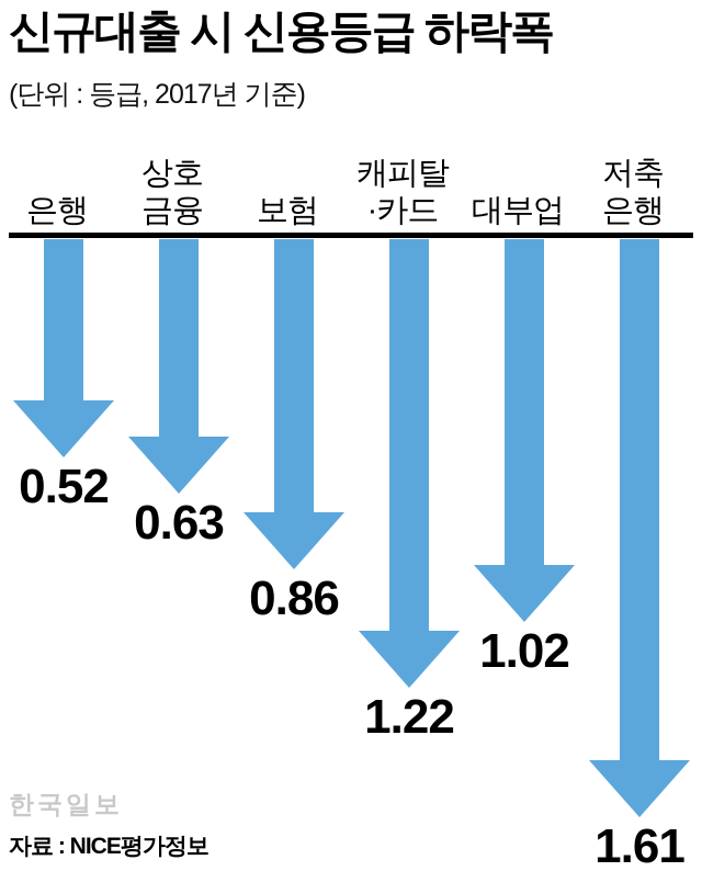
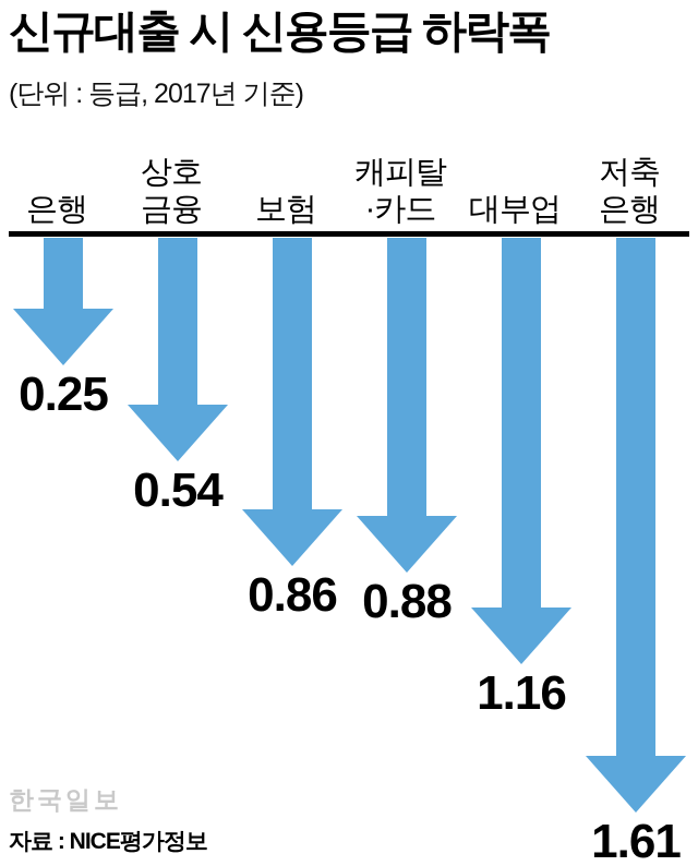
은행: 0.52 -> 0.25
상호 금융: 0.63 -> 0.54
캐피탈 ·카드: 1.22 -> 0.88
대부업: 1.02 -> 1.16
